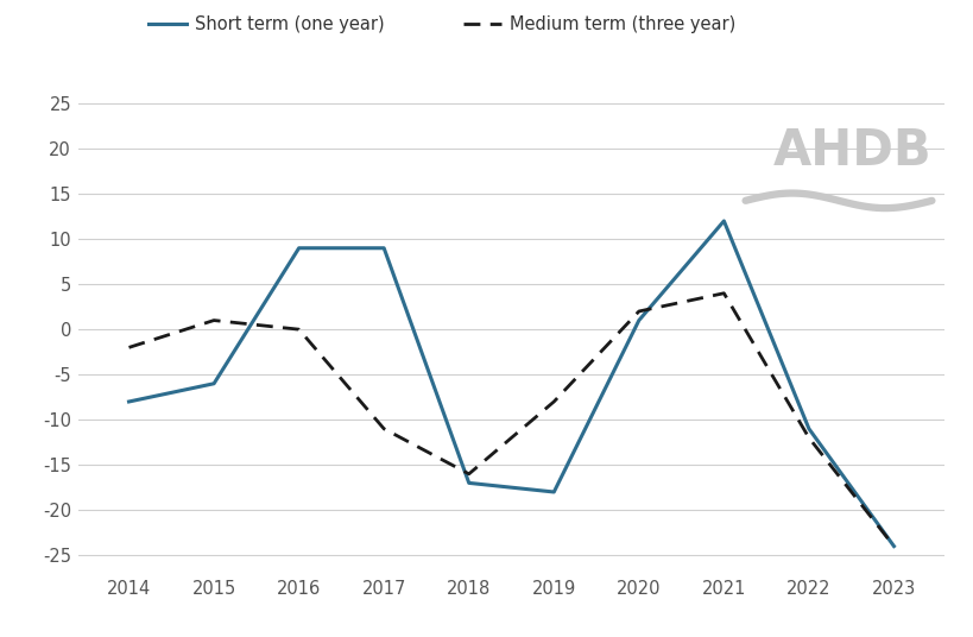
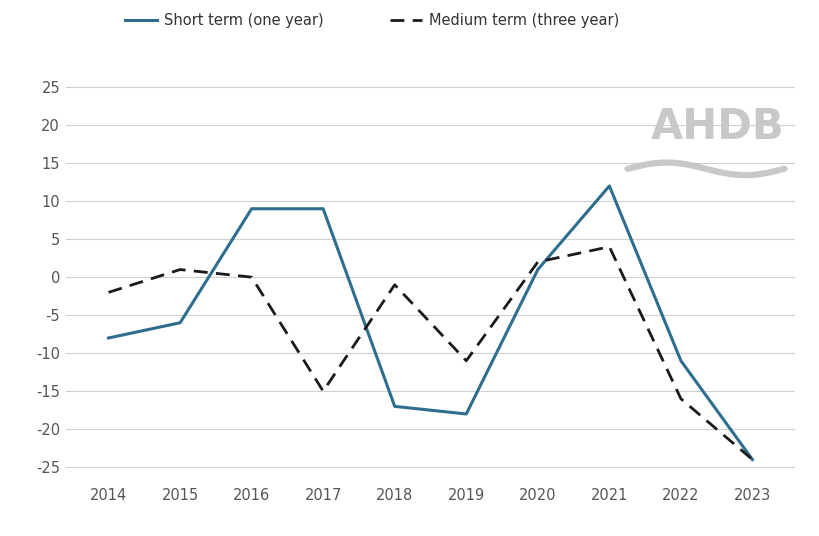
Medium term (three year)/2017: -11 -> -15
Medium term (three year)/2018: -16 -> -1
Medium term (three year)/2019: -8 -> -11
Medium term (three year)/2022: -12 -> -16
